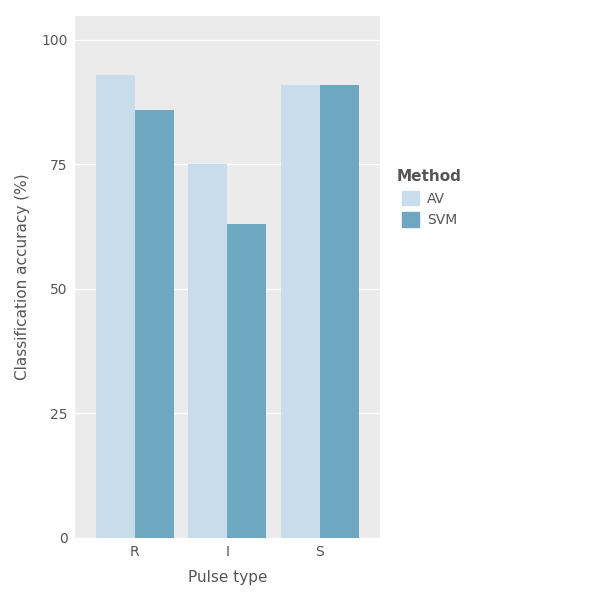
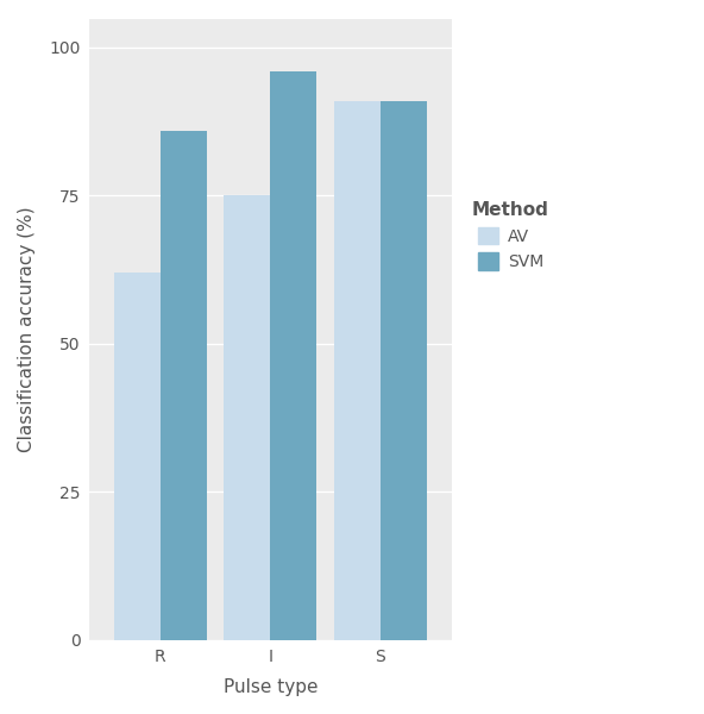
AV/R: 93 -> 62
SVM/I: 63 -> 96
